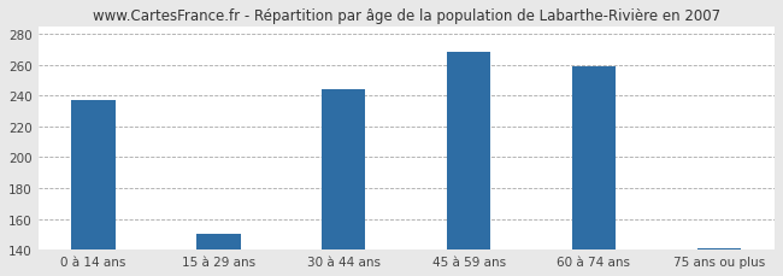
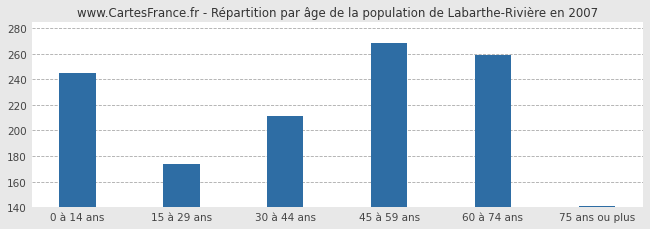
0 à 14 ans: 237 -> 245
15 à 29 ans: 150 -> 174
30 à 44 ans: 244 -> 211
